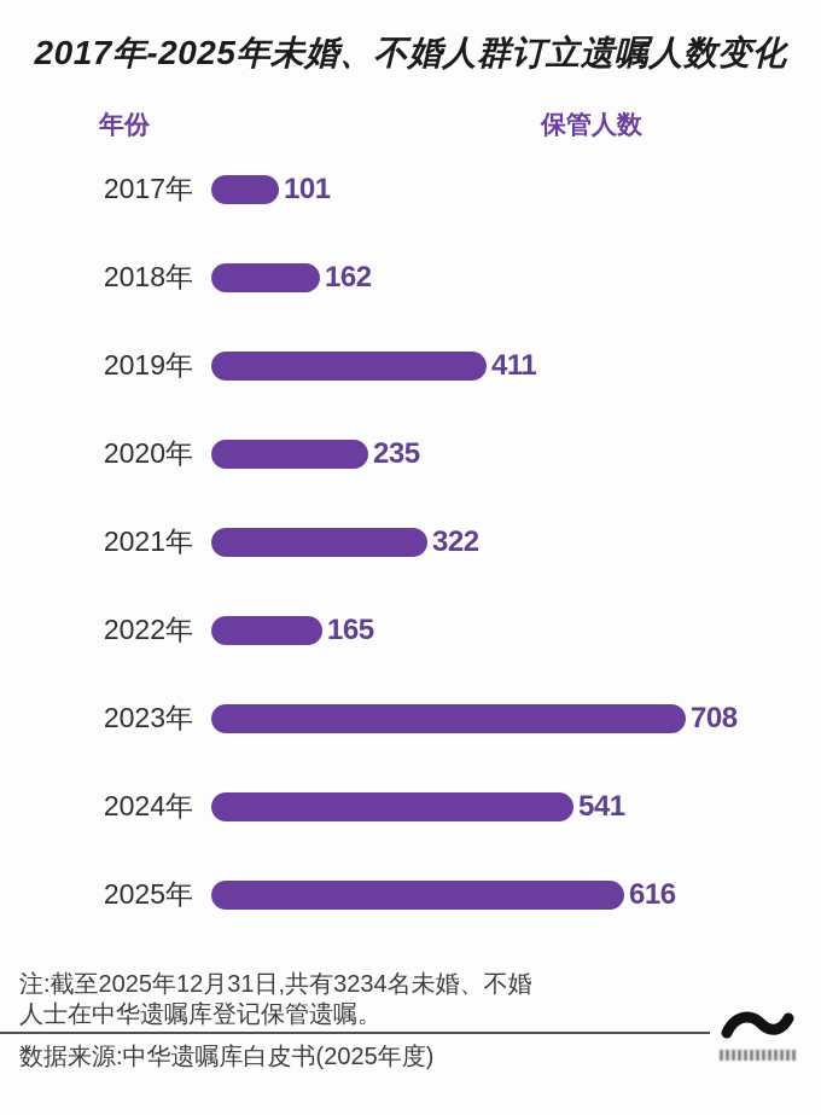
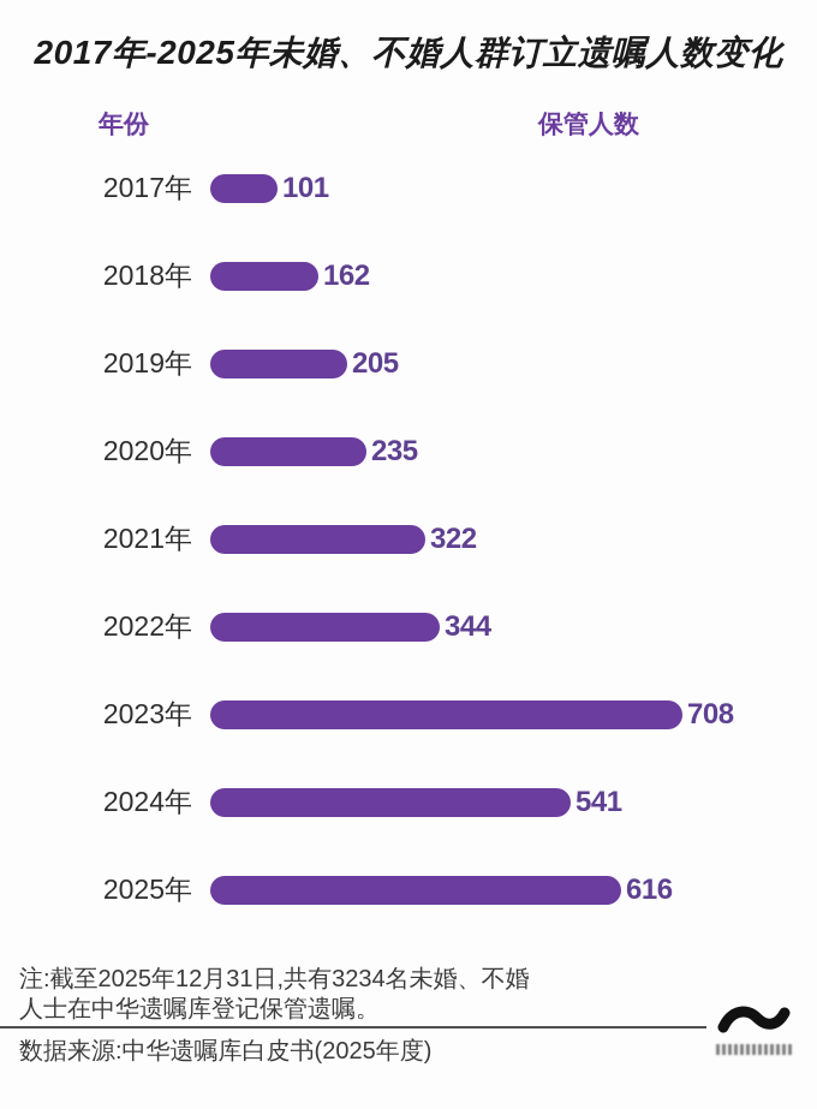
2019年: 411 -> 205
2022年: 165 -> 344
